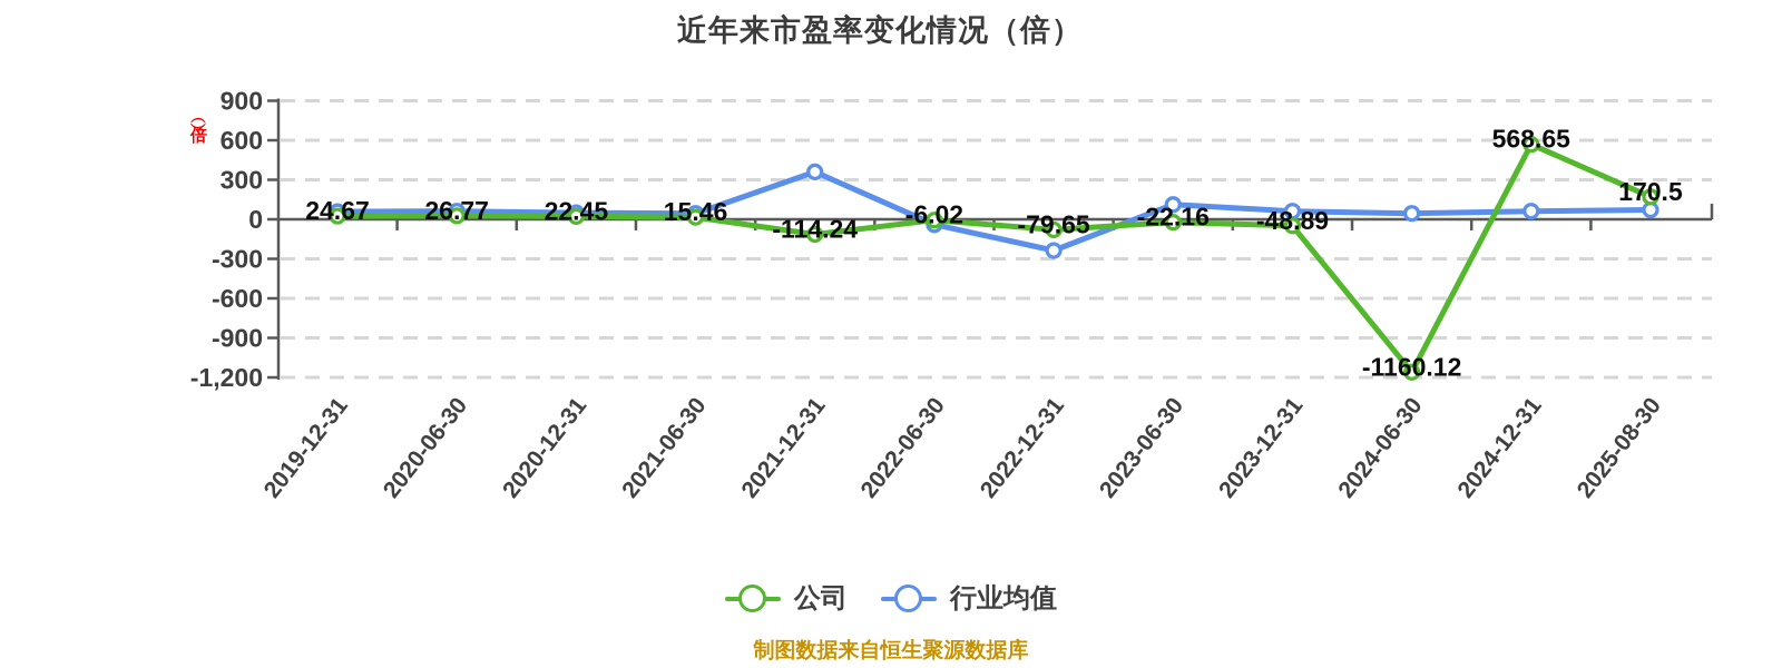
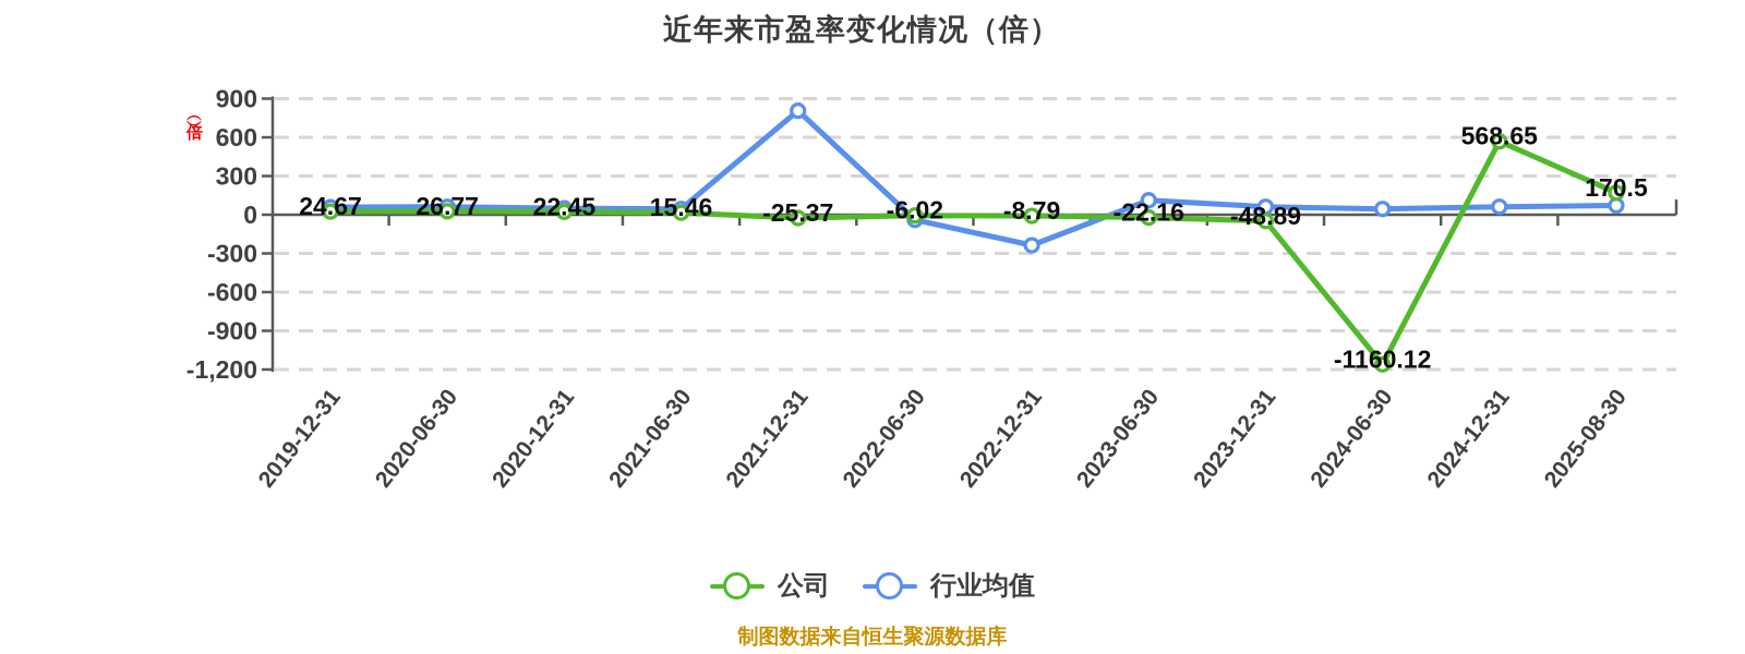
公司/2021-12-31: -114.24 -> -25.37
行业均值/2021-12-31: 360 -> 810
公司/2022-12-31: -79.65 -> -8.79
